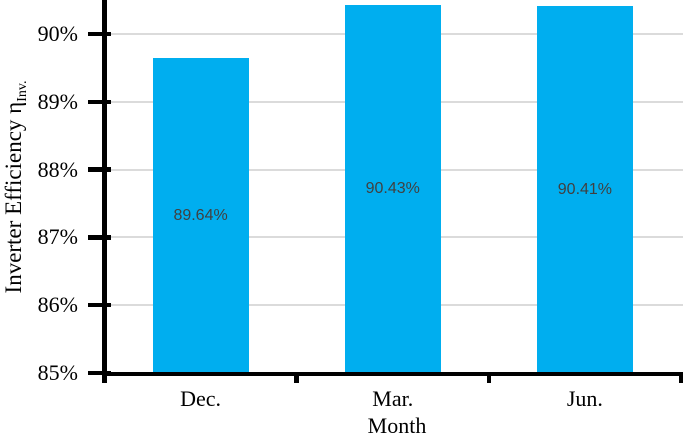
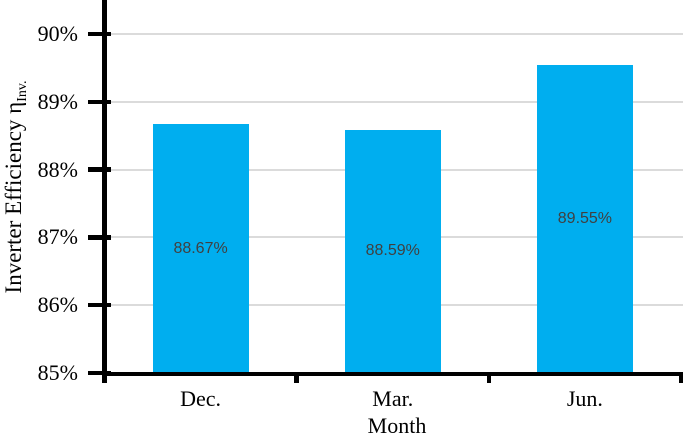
Dec.: 89.64% -> 88.67%
Mar.: 90.43% -> 88.59%
Jun.: 90.41% -> 89.55%
